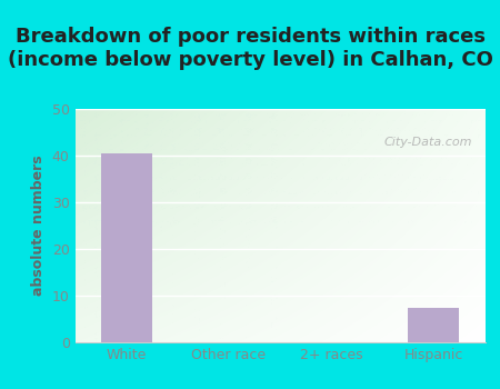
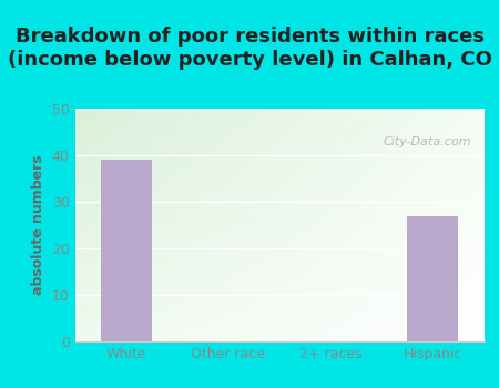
White: 40.5 -> 39.0
Hispanic: 7.5 -> 27.0
